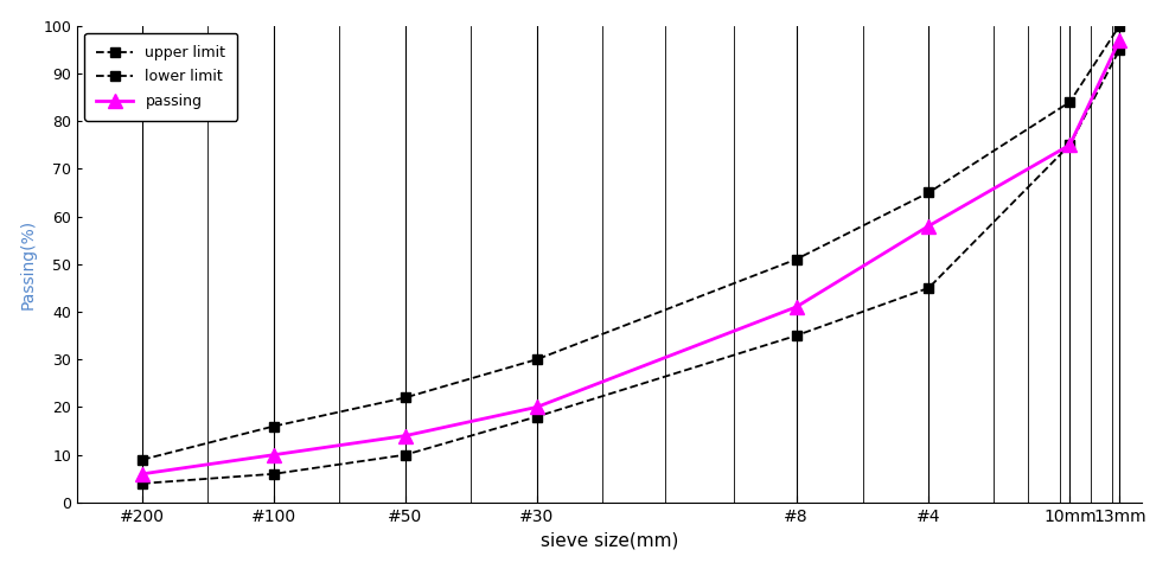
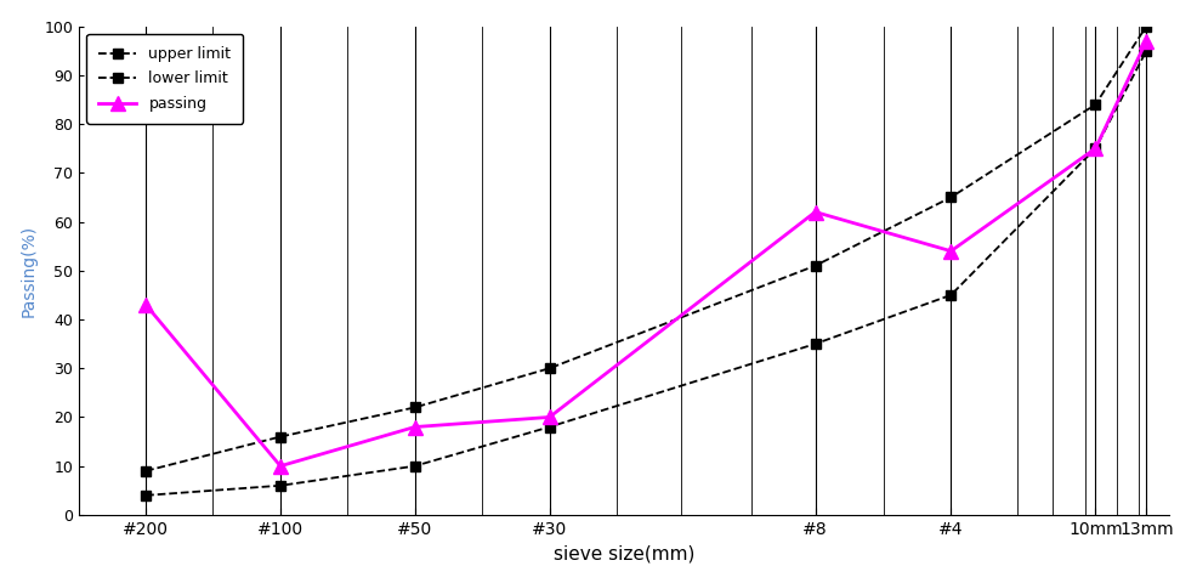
passing/#200: 6 -> 43
passing/#50: 14 -> 18
passing/#8: 41 -> 62
passing/#4: 58 -> 54
